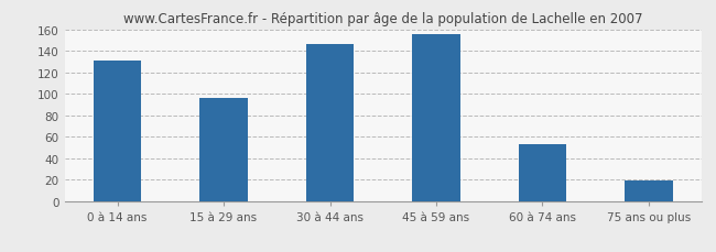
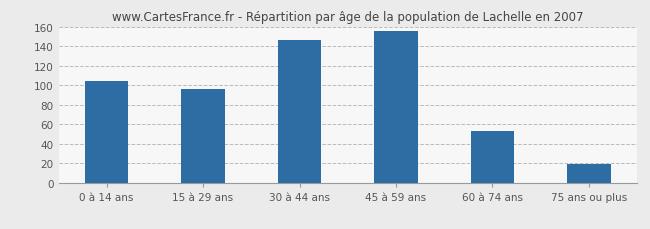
0 à 14 ans: 131 -> 104
